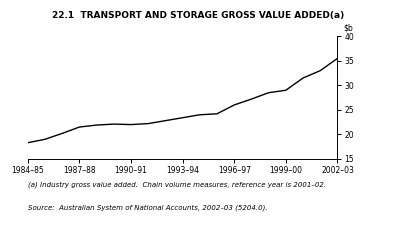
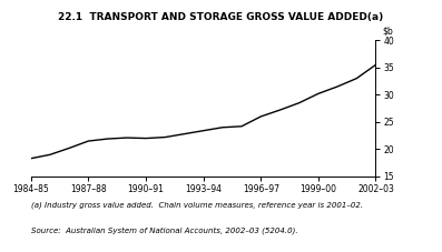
1999–00: 29.0 -> 30.2
